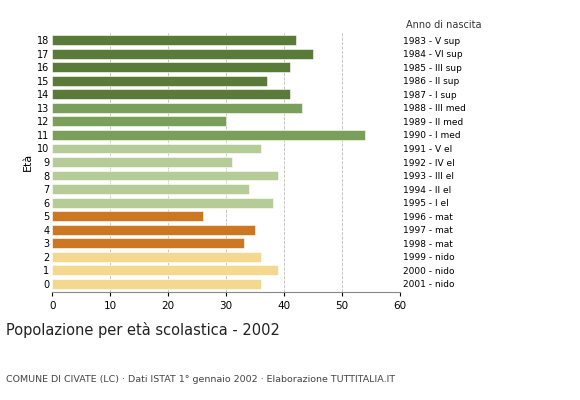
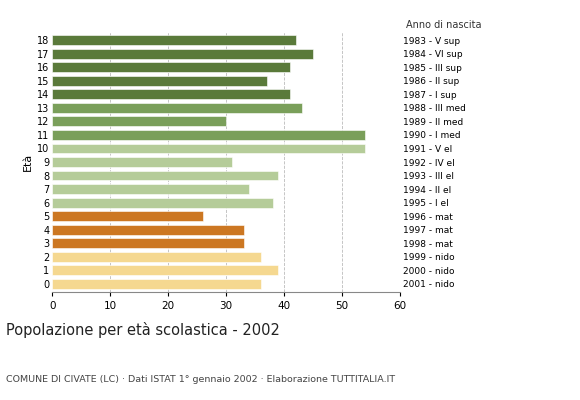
10: 36 -> 54
4: 35 -> 33
